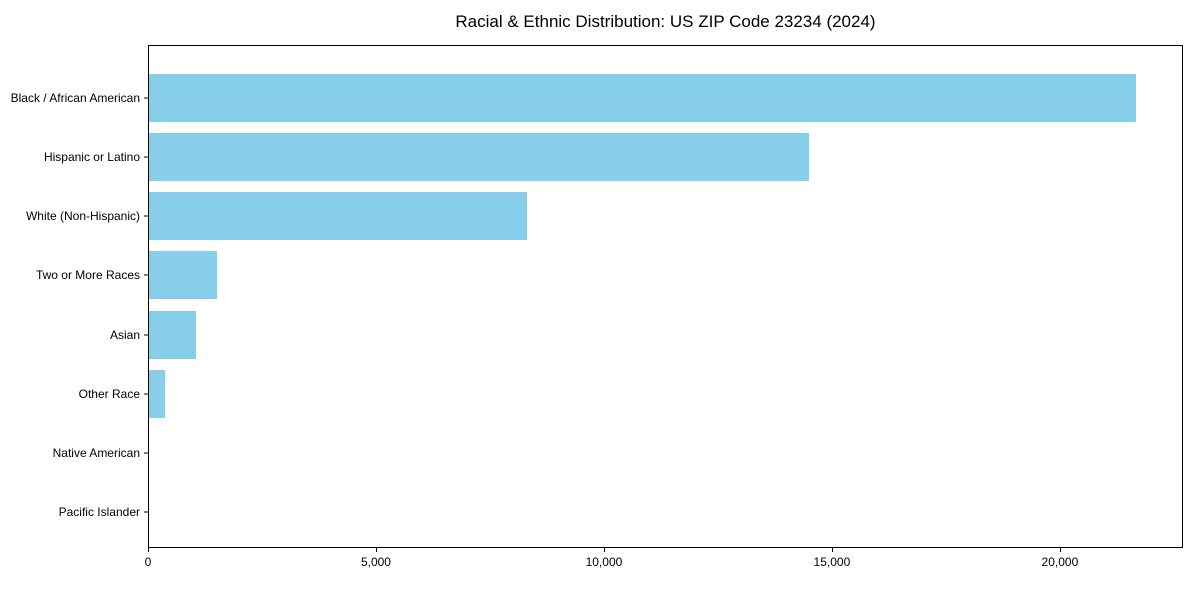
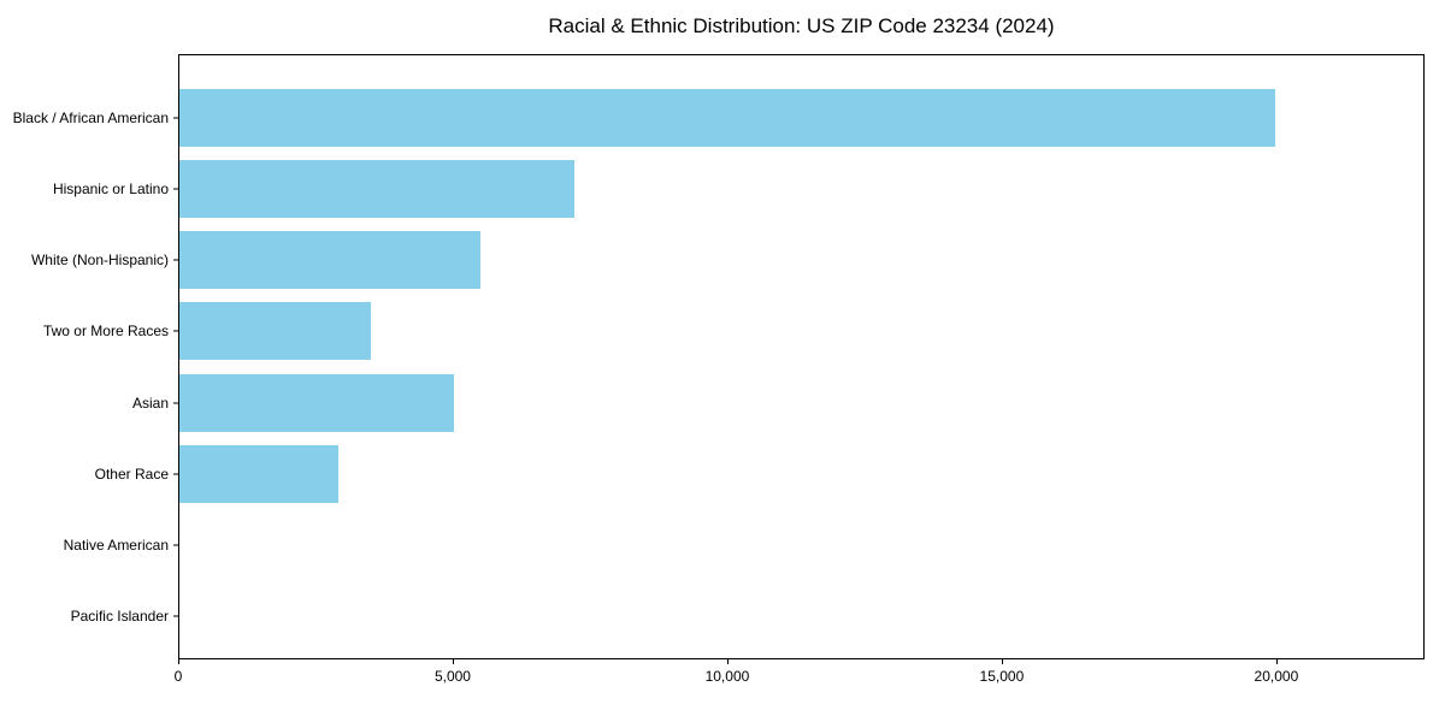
Black / African American: 21700 -> 20000
Hispanic or Latino: 14500 -> 7200
White (Non-Hispanic): 8300 -> 5500
Two or More Races: 1500 -> 3500
Asian: 1000 -> 5000
Other Race: 400 -> 2900
